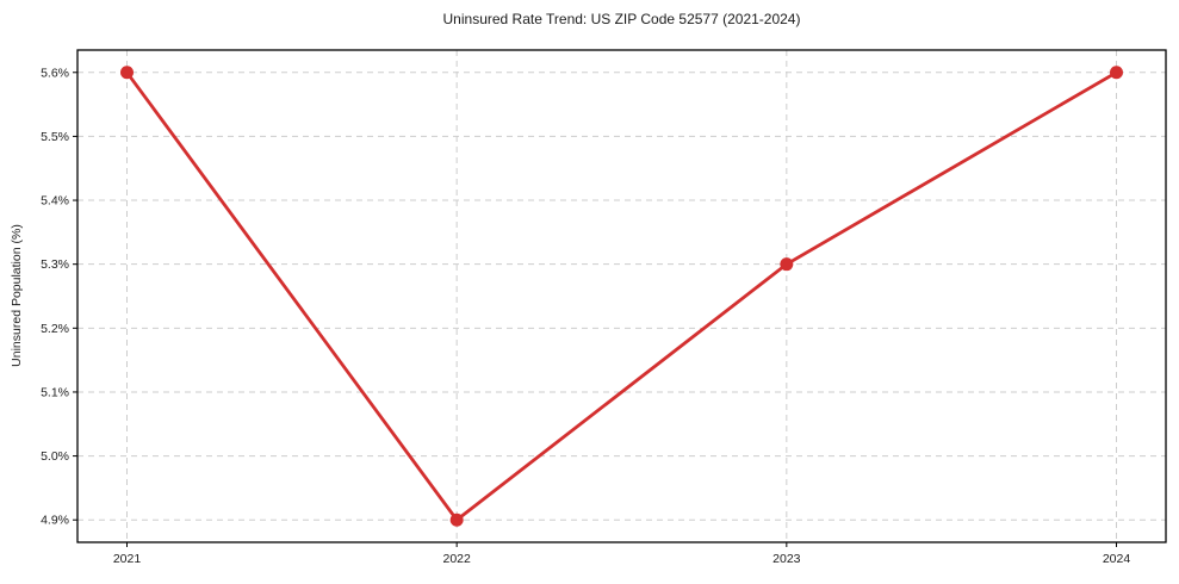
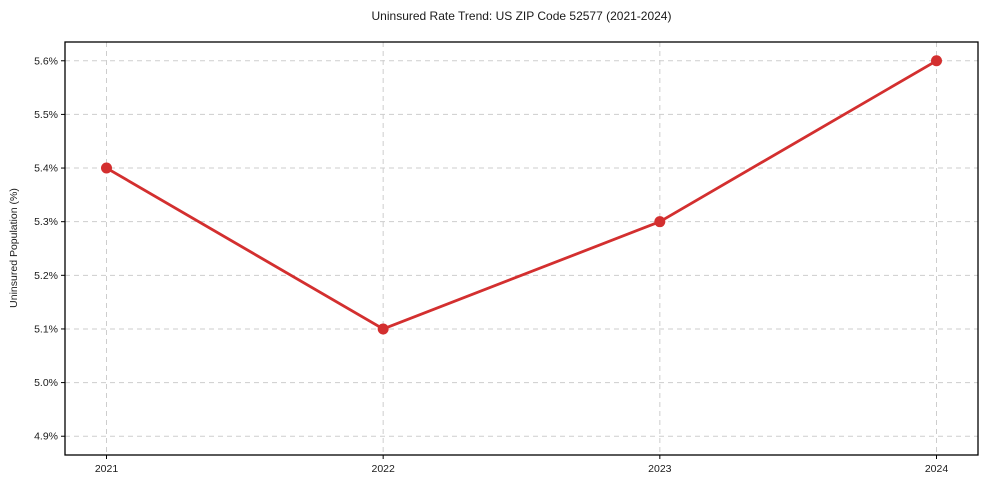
2021: 5.6% -> 5.4%
2022: 4.9% -> 5.1%
